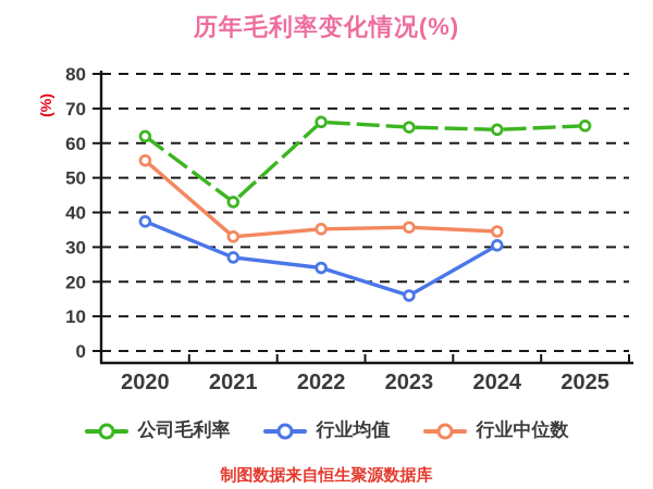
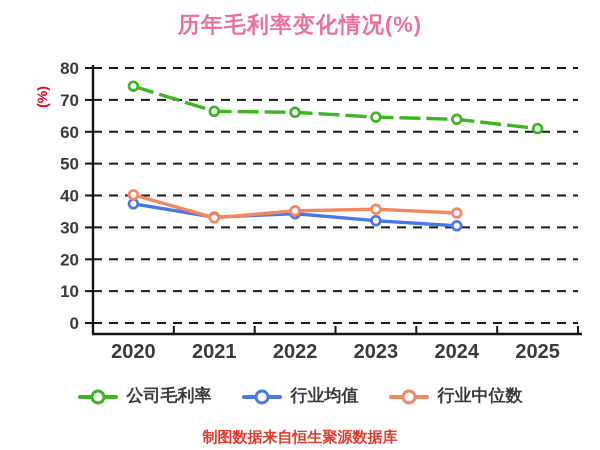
公司毛利率/2020: 62 -> 74
行业中位数/2020: 55 -> 40
公司毛利率/2021: 43 -> 66
行业均值/2021: 27 -> 33
行业均值/2022: 24 -> 34
行业均值/2023: 16 -> 32
公司毛利率/2025: 65 -> 61
